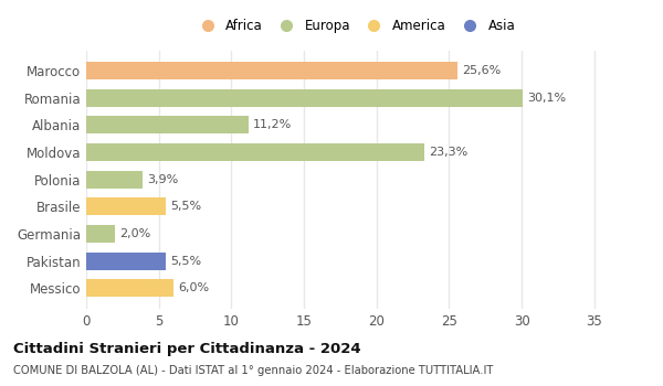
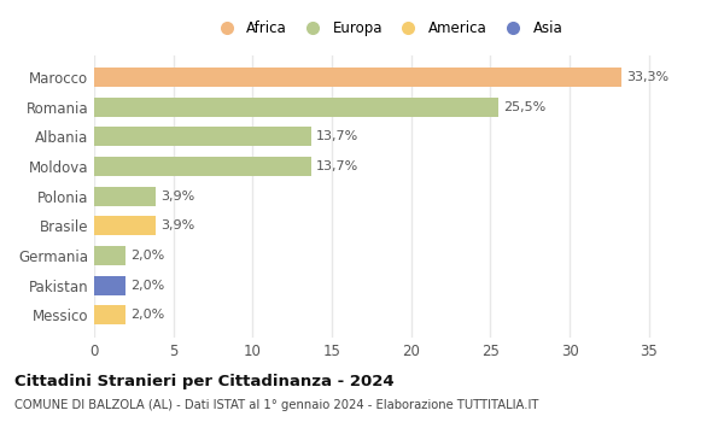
Marocco: 25,6% -> 33,3%
Romania: 30,1% -> 25,5%
Albania: 11,2% -> 13,7%
Moldova: 23,3% -> 13,7%
Brasile: 5,5% -> 3,9%
Pakistan: 5,5% -> 2,0%
Messico: 6,0% -> 2,0%
